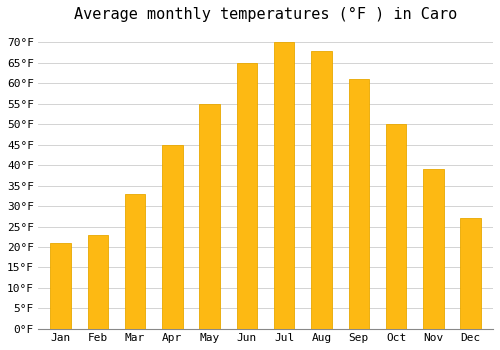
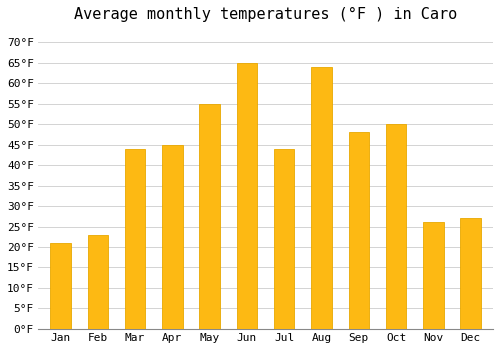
Mar: 33°F -> 44°F
Jul: 70°F -> 44°F
Aug: 68°F -> 64°F
Sep: 61°F -> 48°F
Nov: 39°F -> 26°F
